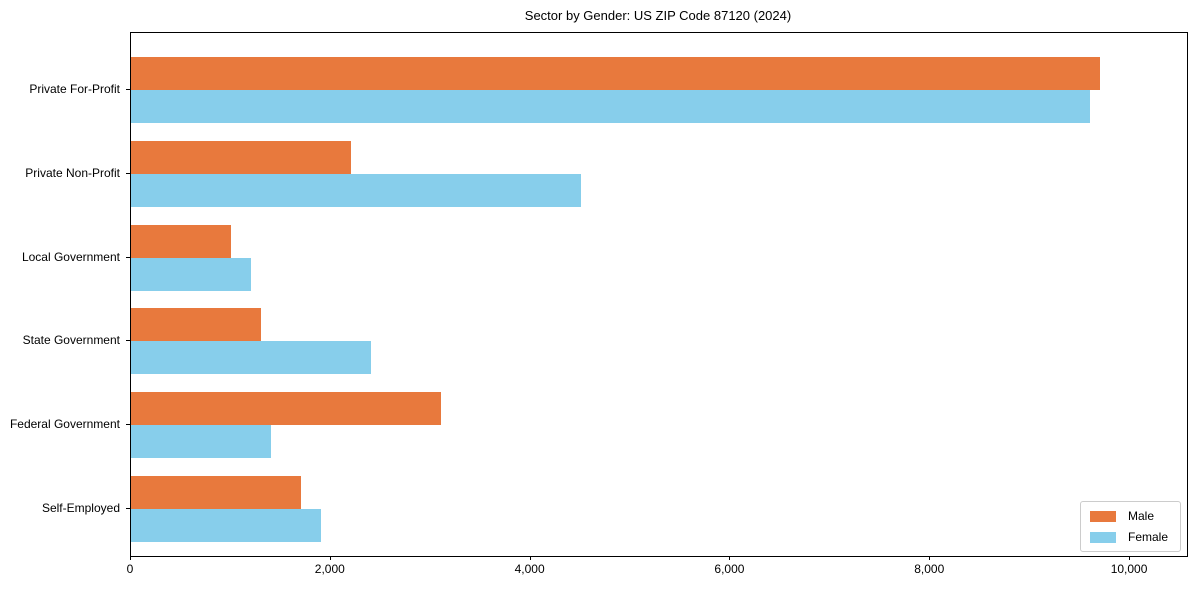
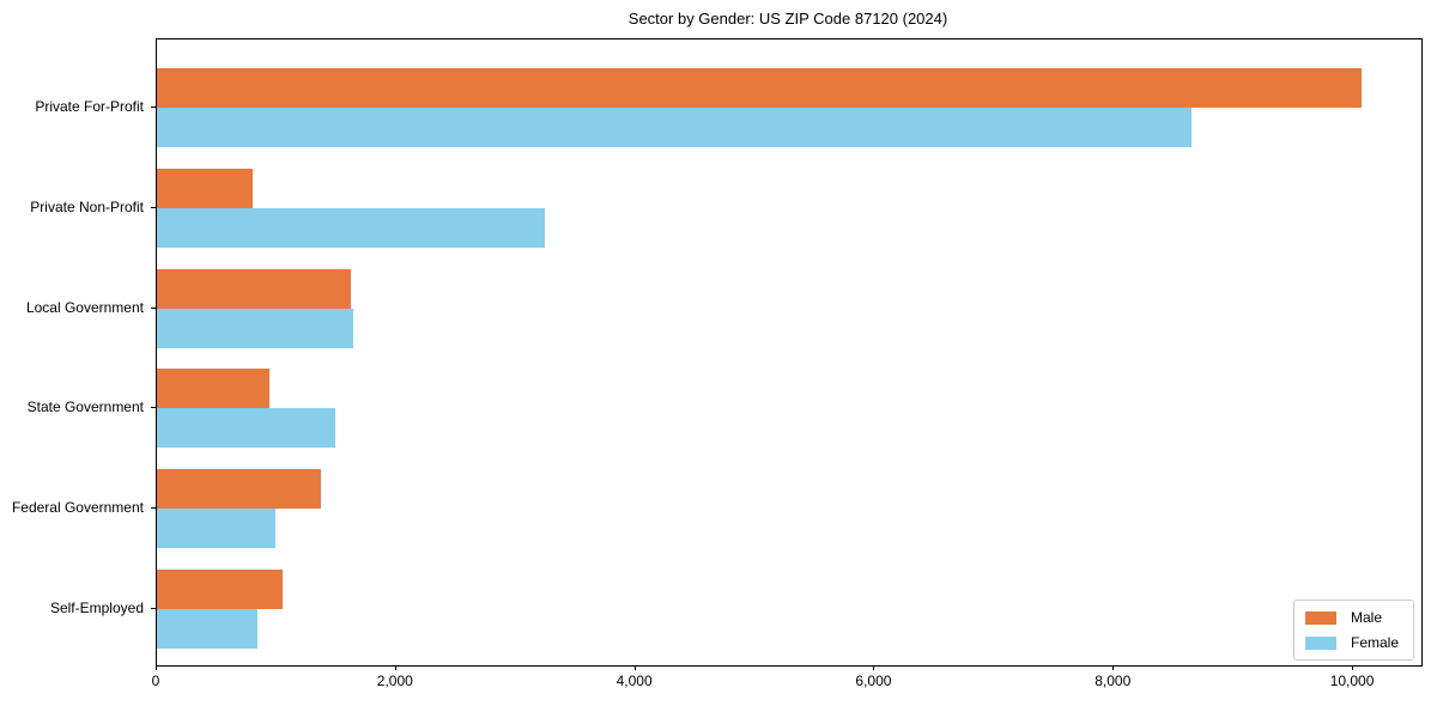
Male/Private For-Profit: 9700 -> 10100
Female/Private For-Profit: 9600 -> 8600
Male/Private Non-Profit: 2200 -> 800
Female/Private Non-Profit: 4500 -> 3200
Male/Local Government: 1000 -> 1600
Female/Local Government: 1200 -> 1600
Male/State Government: 1300 -> 900
Female/State Government: 2400 -> 1500
Male/Federal Government: 3100 -> 1400
Female/Federal Government: 1400 -> 1000
Male/Self-Employed: 1700 -> 1000
Female/Self-Employed: 1900 -> 800
